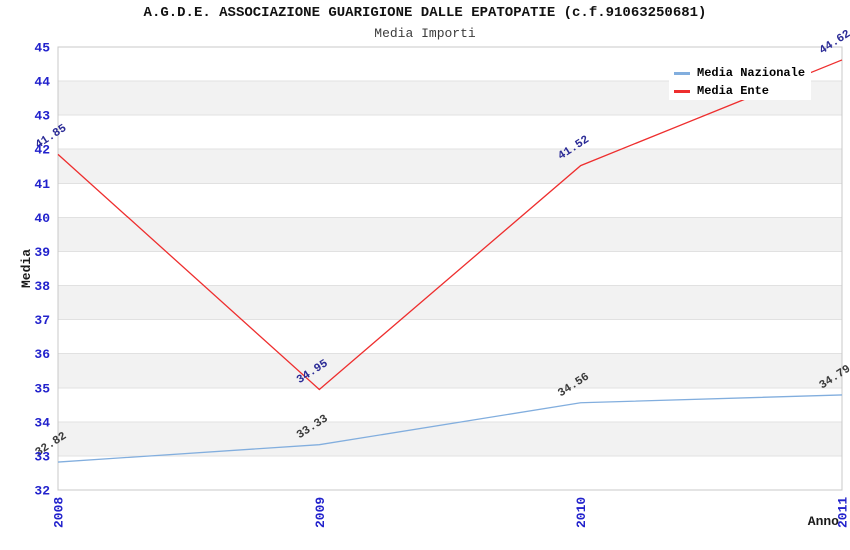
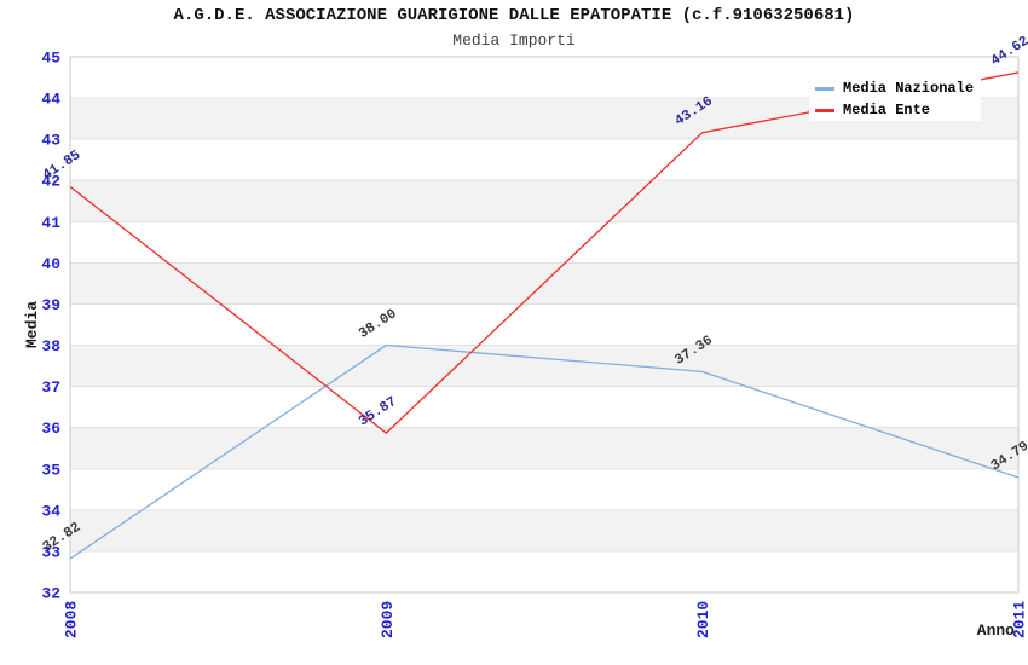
Media Nazionale/2009: 33.33 -> 38.00
Media Ente/2009: 34.95 -> 35.87
Media Nazionale/2010: 34.56 -> 37.36
Media Ente/2010: 41.52 -> 43.16
